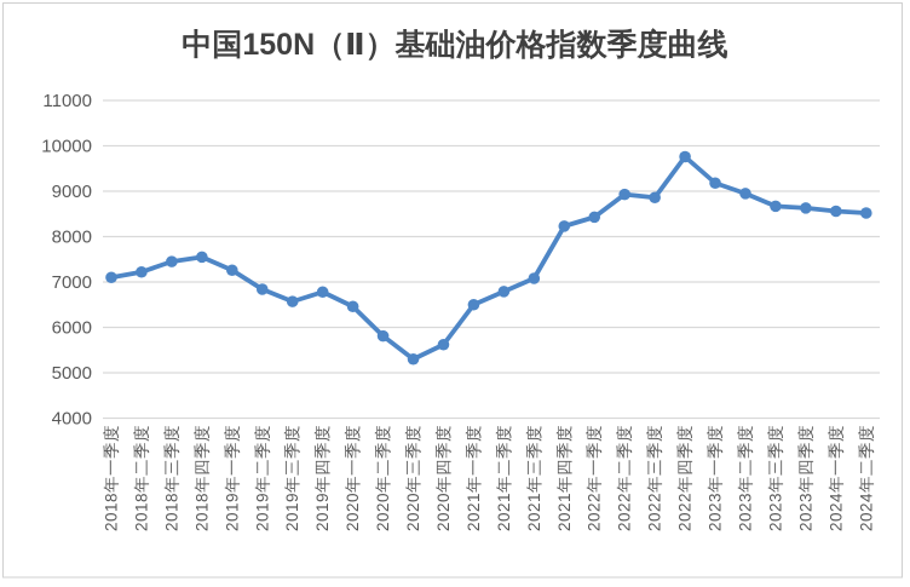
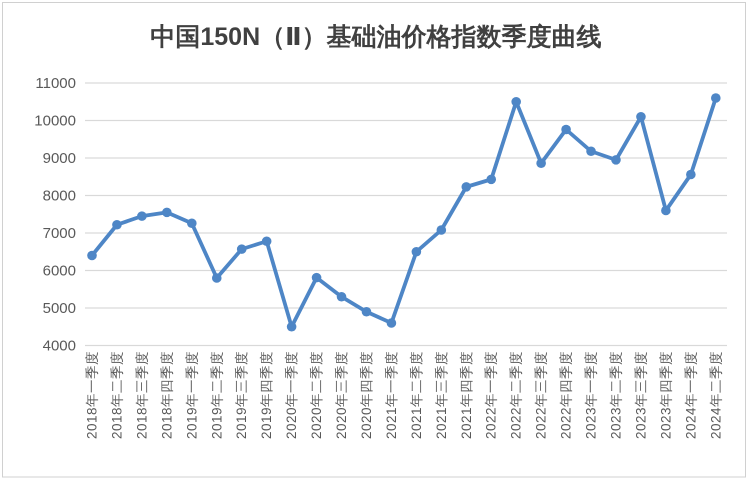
2018年一季度: 7100 -> 6400
2019年二季度: 6800 -> 5800
2020年一季度: 6500 -> 4500
2020年四季度: 5600 -> 4900
2021年一季度: 6500 -> 4600
2021年二季度: 6800 -> 6500
2022年二季度: 8900 -> 10500
2023年三季度: 8700 -> 10100
2023年四季度: 8600 -> 7600
2024年二季度: 8500 -> 10600
